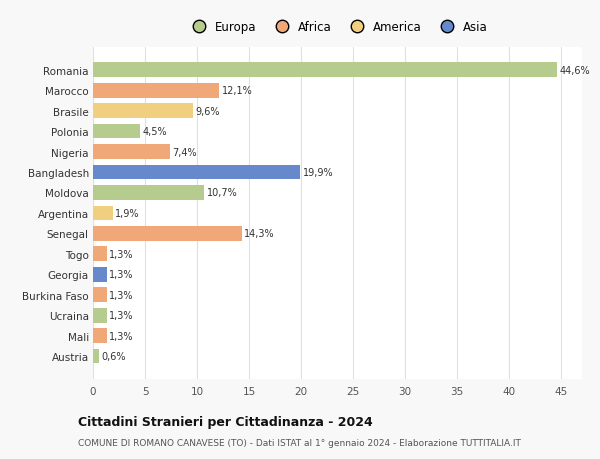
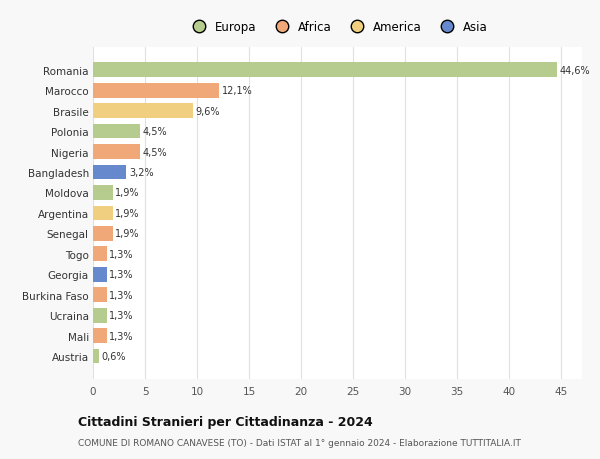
Nigeria: 7,4% -> 4,5%
Bangladesh: 19,9% -> 3,2%
Moldova: 10,7% -> 1,9%
Senegal: 14,3% -> 1,9%
